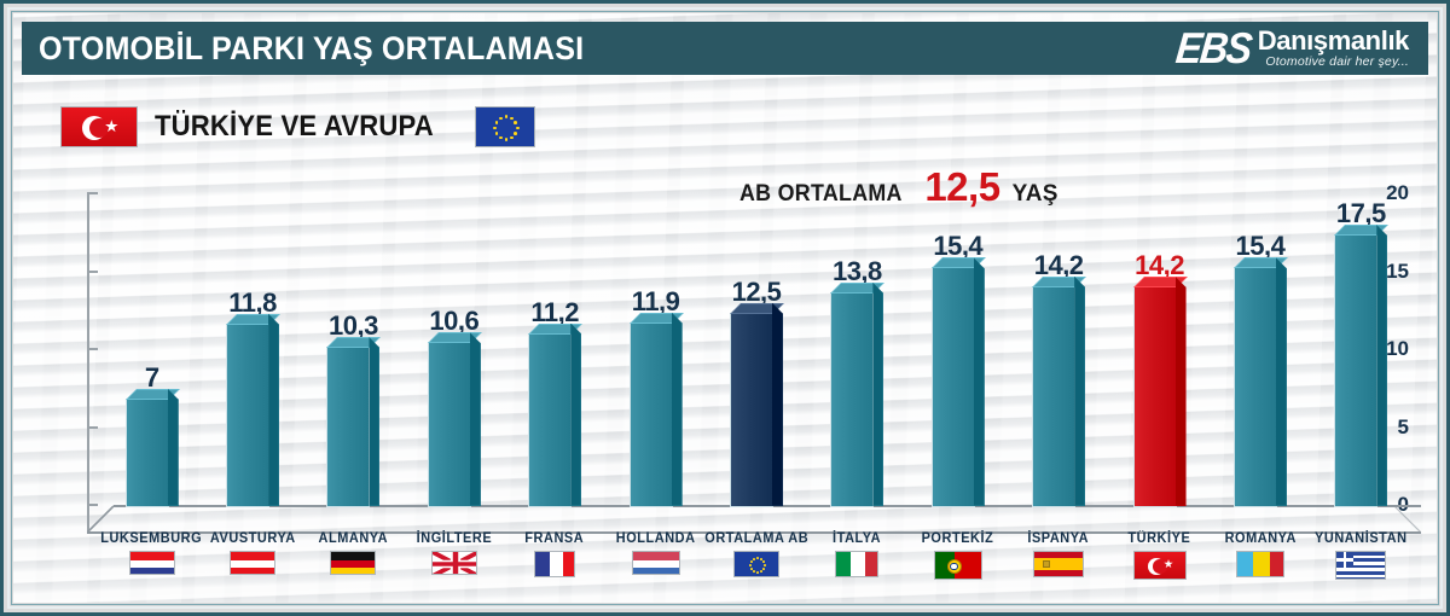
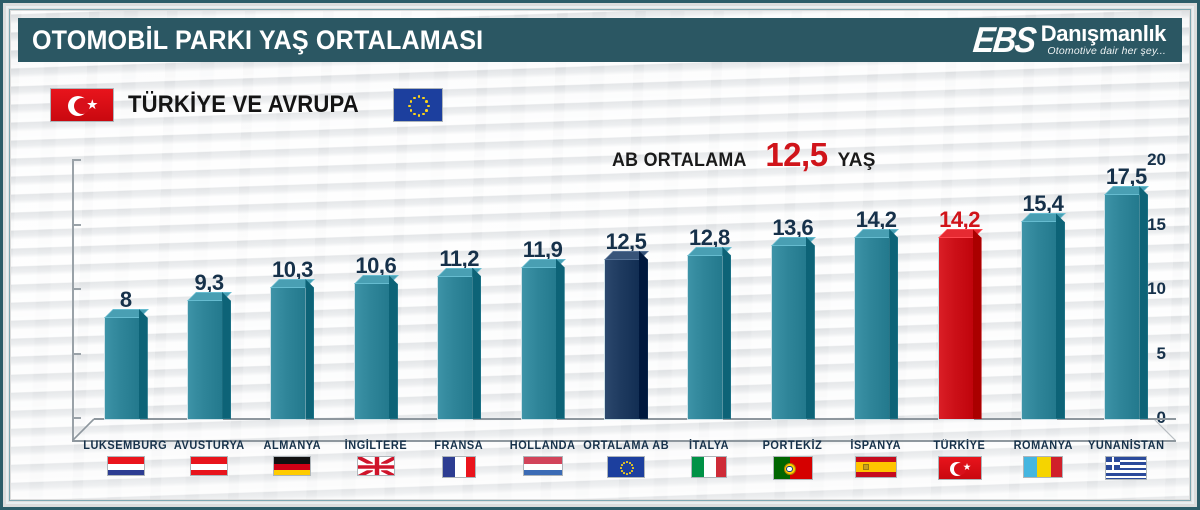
LUKSEMBURG: 7 -> 8
AVUSTURYA: 11,8 -> 9,3
İTALYA: 13,8 -> 12,8
PORTEKİZ: 15,4 -> 13,6
